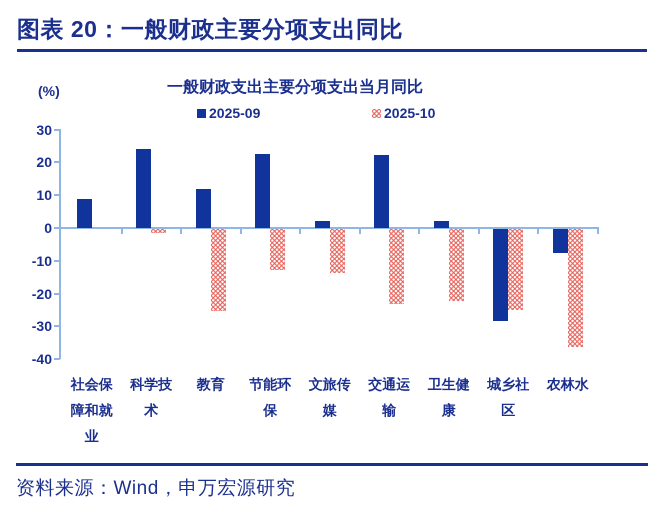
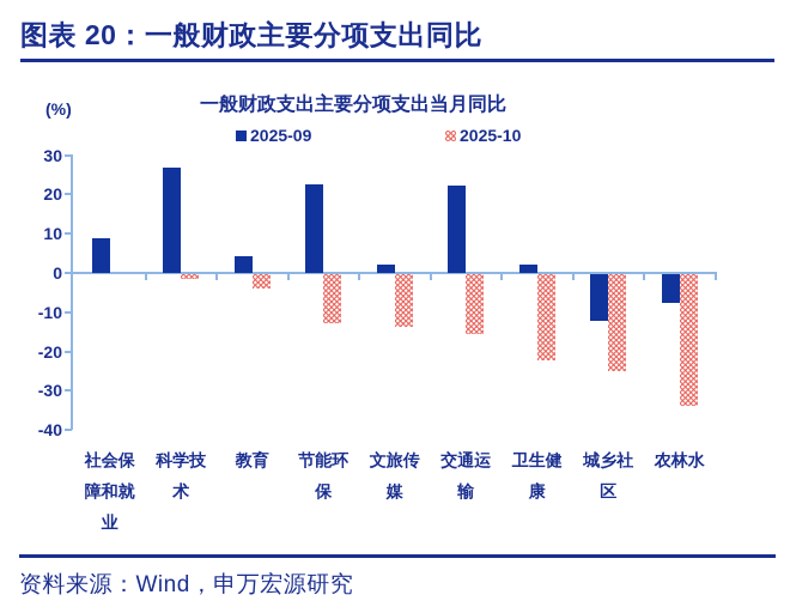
2025-09/科学技术: 24 -> 27
2025-09/教育: 12 -> 4
2025-10/教育: -25 -> -4
2025-10/交通运输: -23 -> -15
2025-09/城乡社区: -28 -> -12
2025-10/农林水: -36 -> -33
